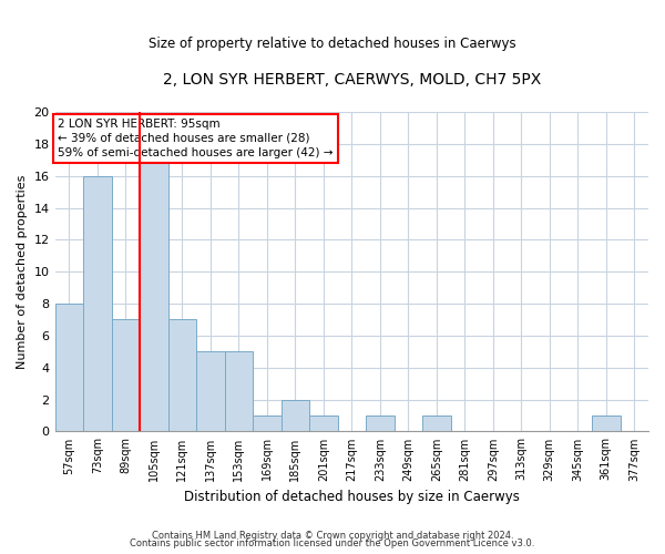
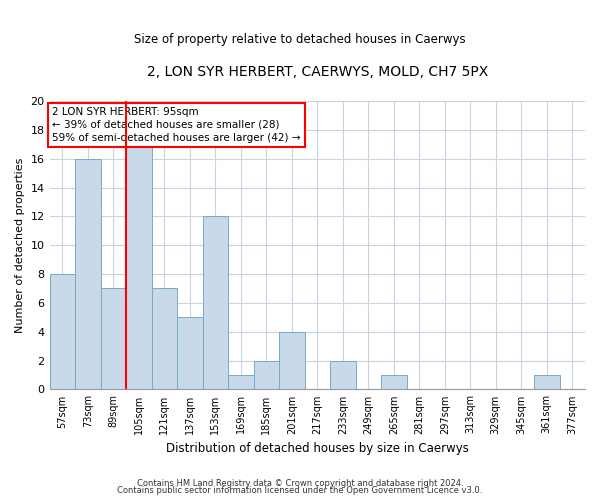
153sqm: 5 -> 12
201sqm: 1 -> 4
233sqm: 1 -> 2
